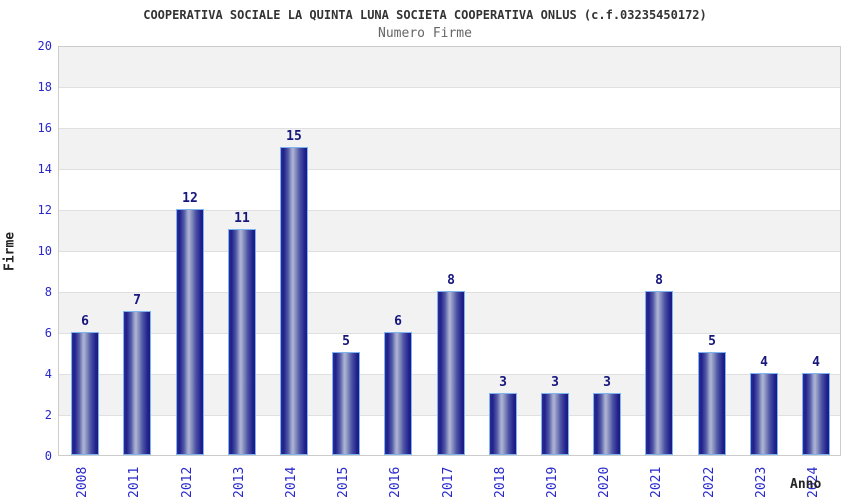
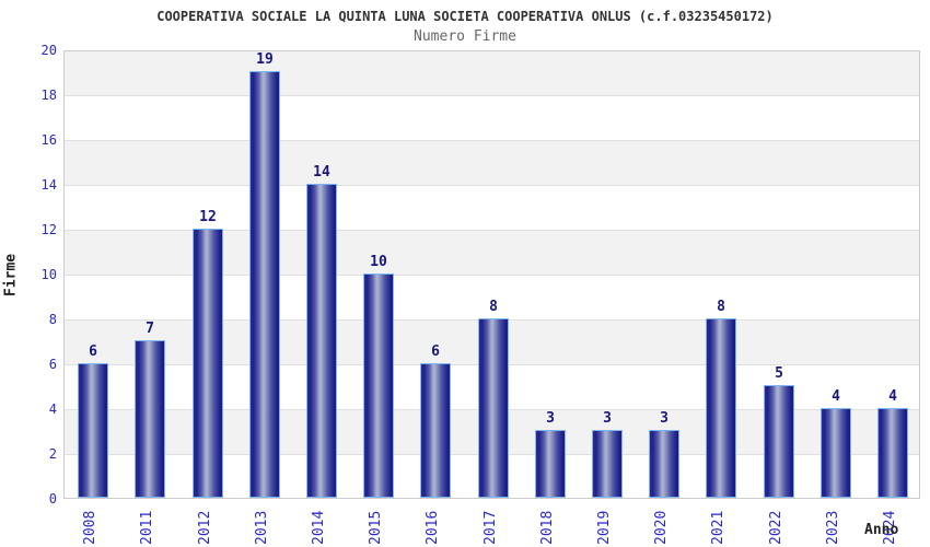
2013: 11 -> 19
2014: 15 -> 14
2015: 5 -> 10
